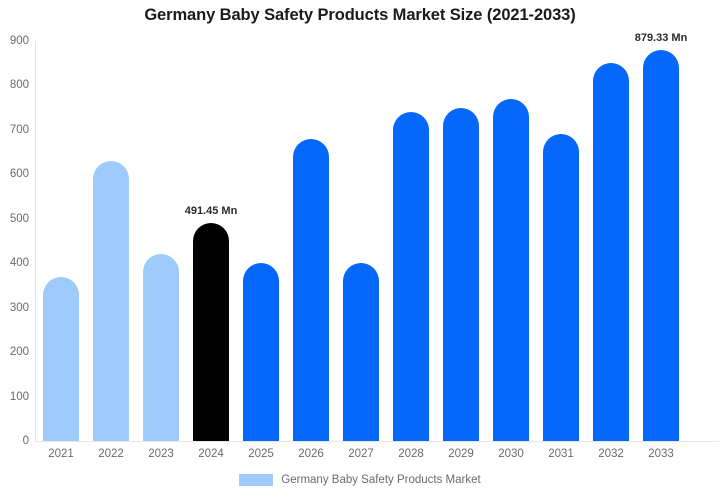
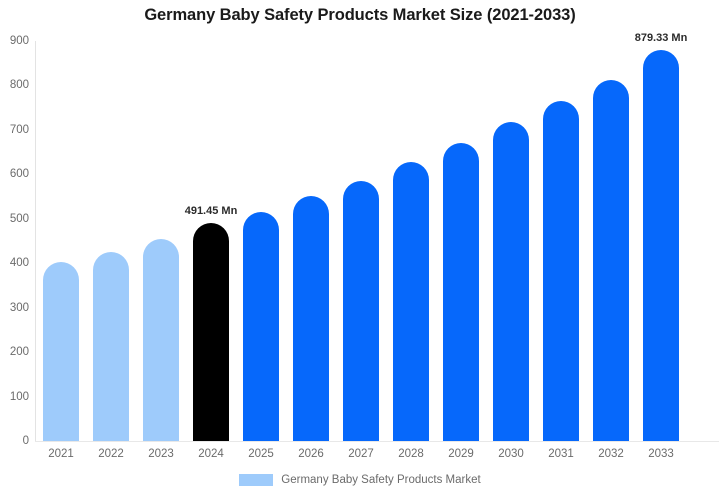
2021: 370 -> 400
2022: 630 -> 420
2023: 420 -> 450
2025: 400 -> 520
2026: 680 -> 550
2027: 400 -> 580
2028: 740 -> 630
2029: 750 -> 670
2030: 770 -> 720
2031: 690 -> 760
2032: 850 -> 810
